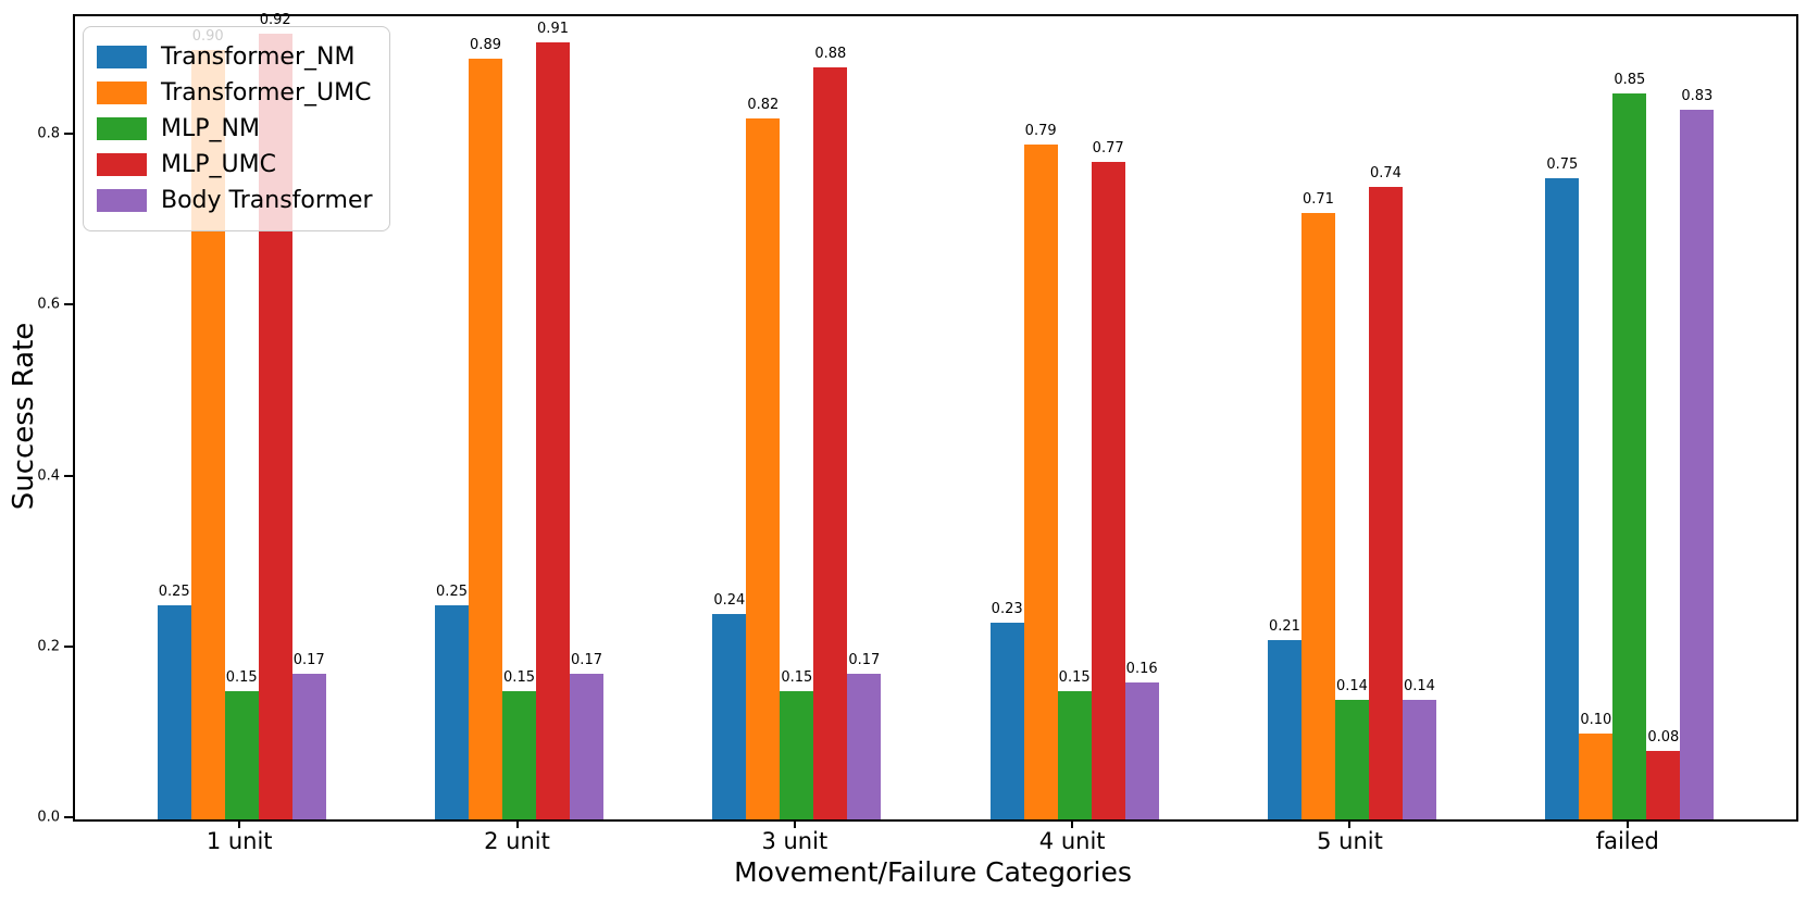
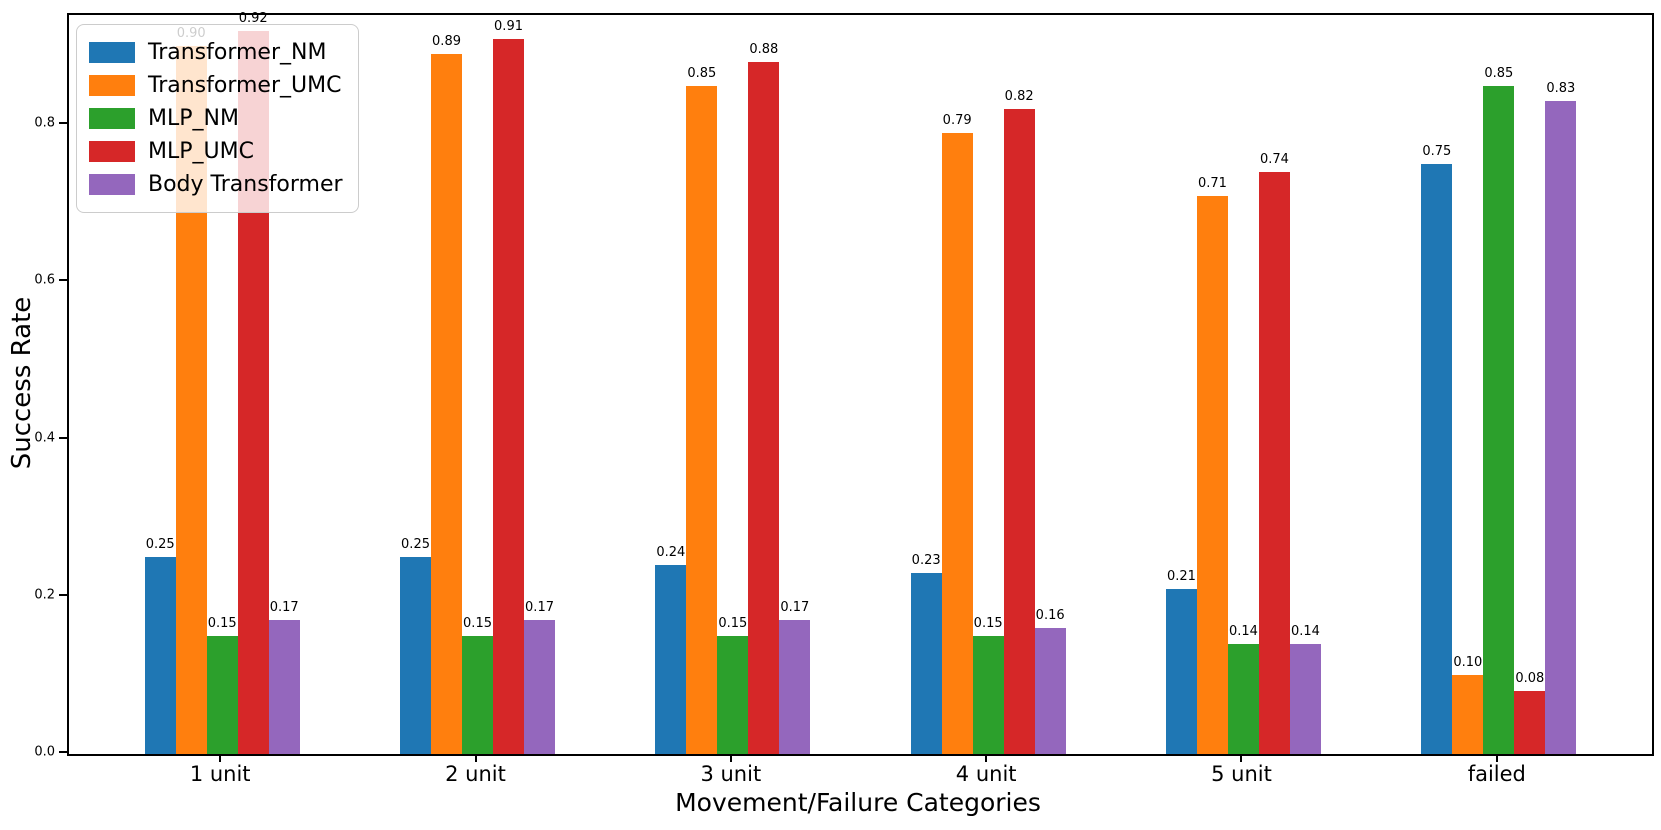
Transformer_UMC/3 unit: 0.82 -> 0.85
MLP_UMC/4 unit: 0.77 -> 0.82
